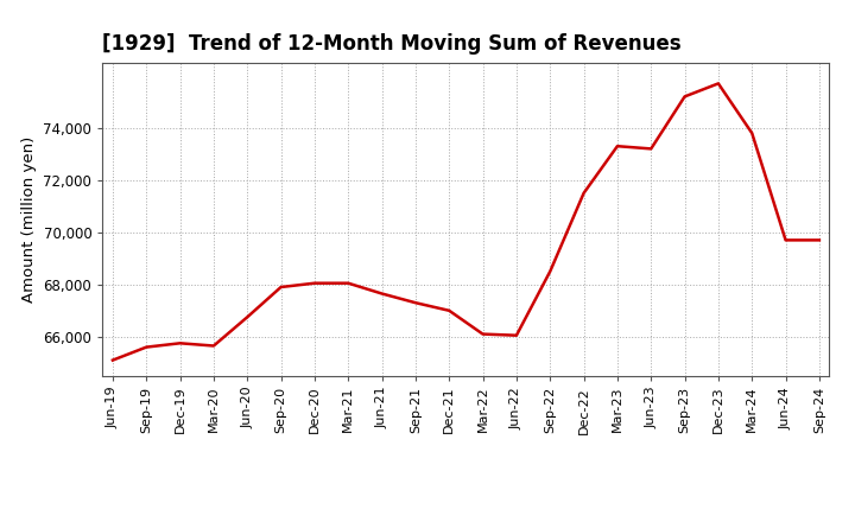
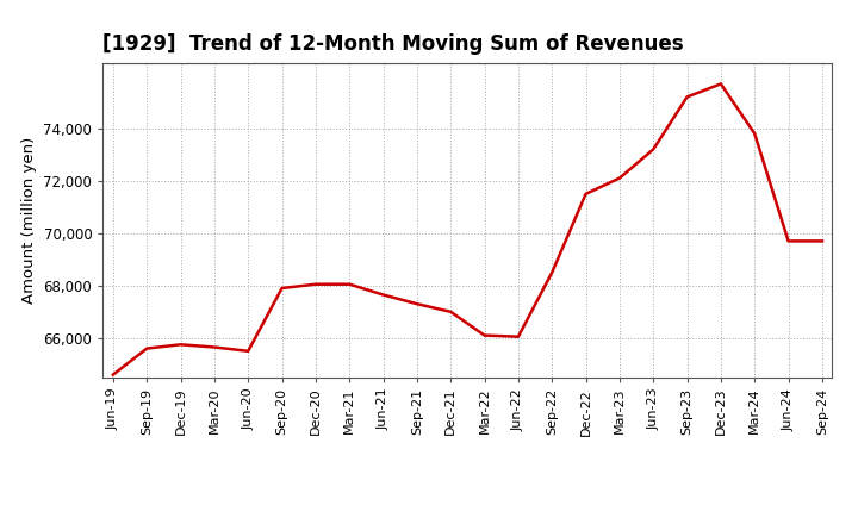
Jun-19: 65,100 -> 64,600
Jun-20: 66,750 -> 65,500
Mar-23: 73,300 -> 72,100
